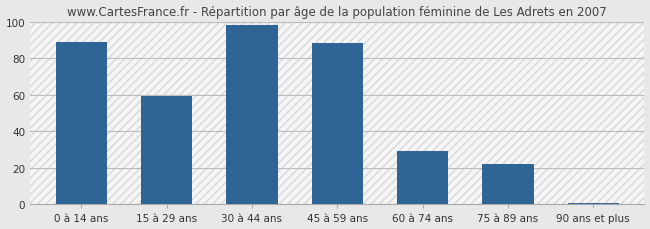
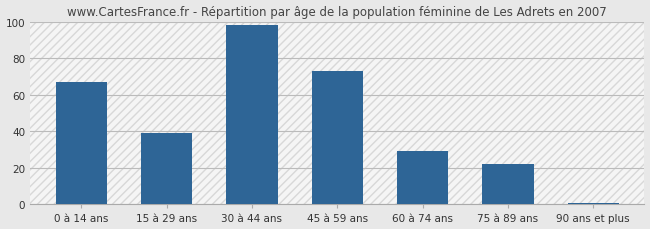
0 à 14 ans: 89 -> 67
15 à 29 ans: 59 -> 39
45 à 59 ans: 88 -> 73
